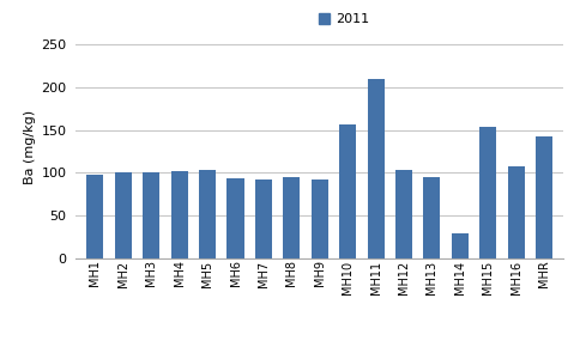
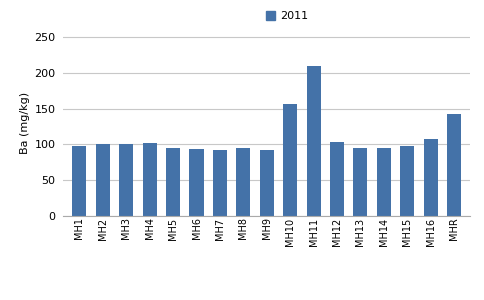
MH5: 104 -> 95
MH14: 30 -> 95
MH15: 154 -> 98
